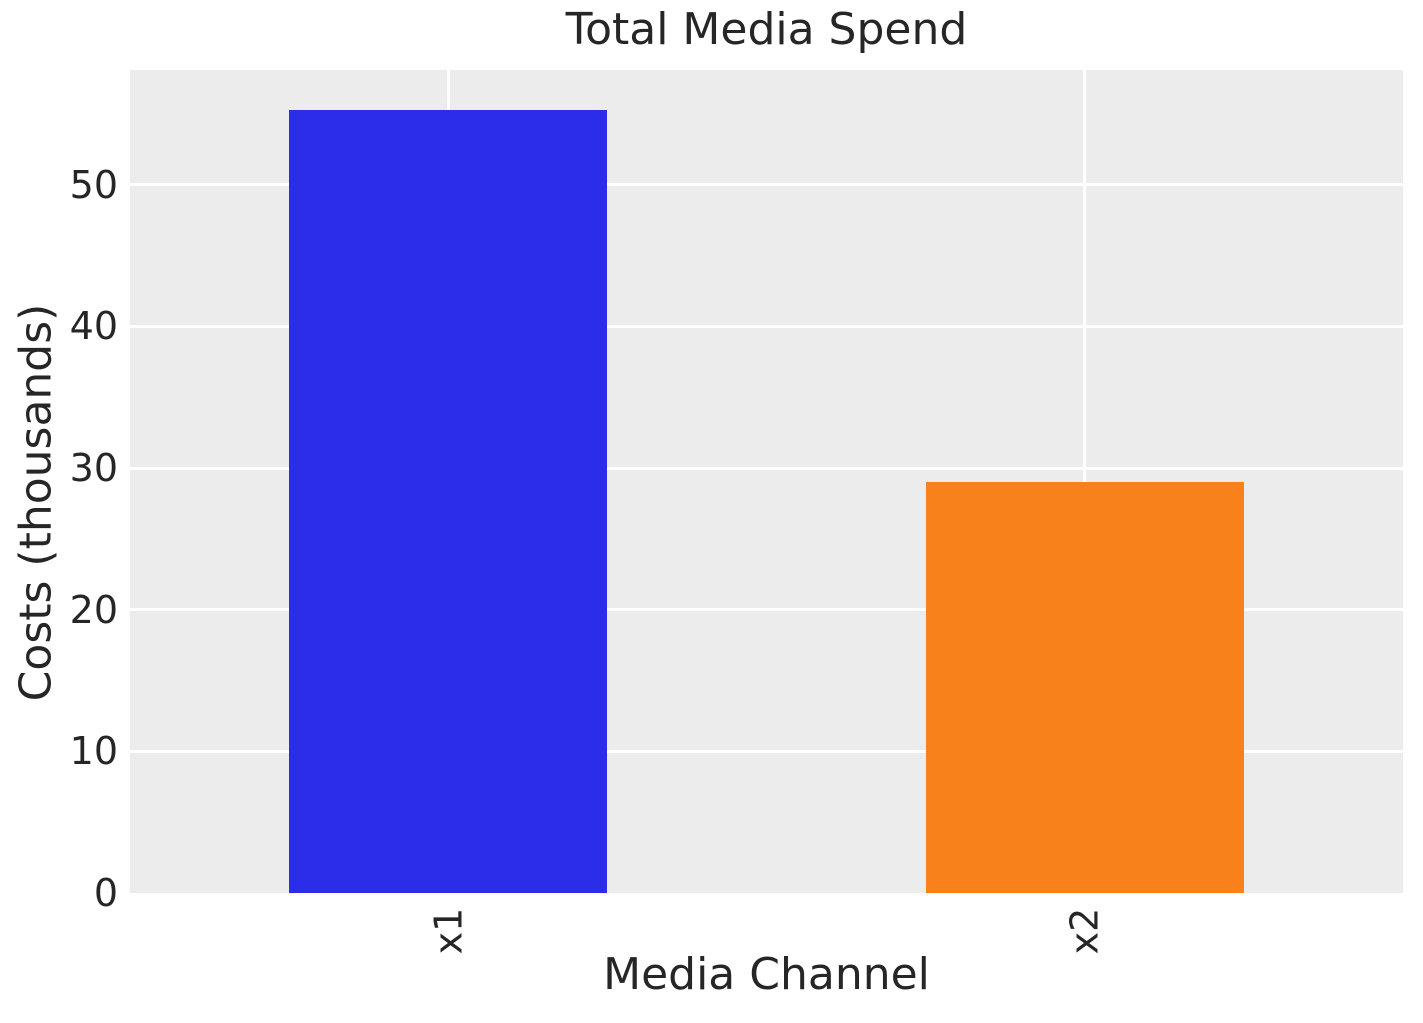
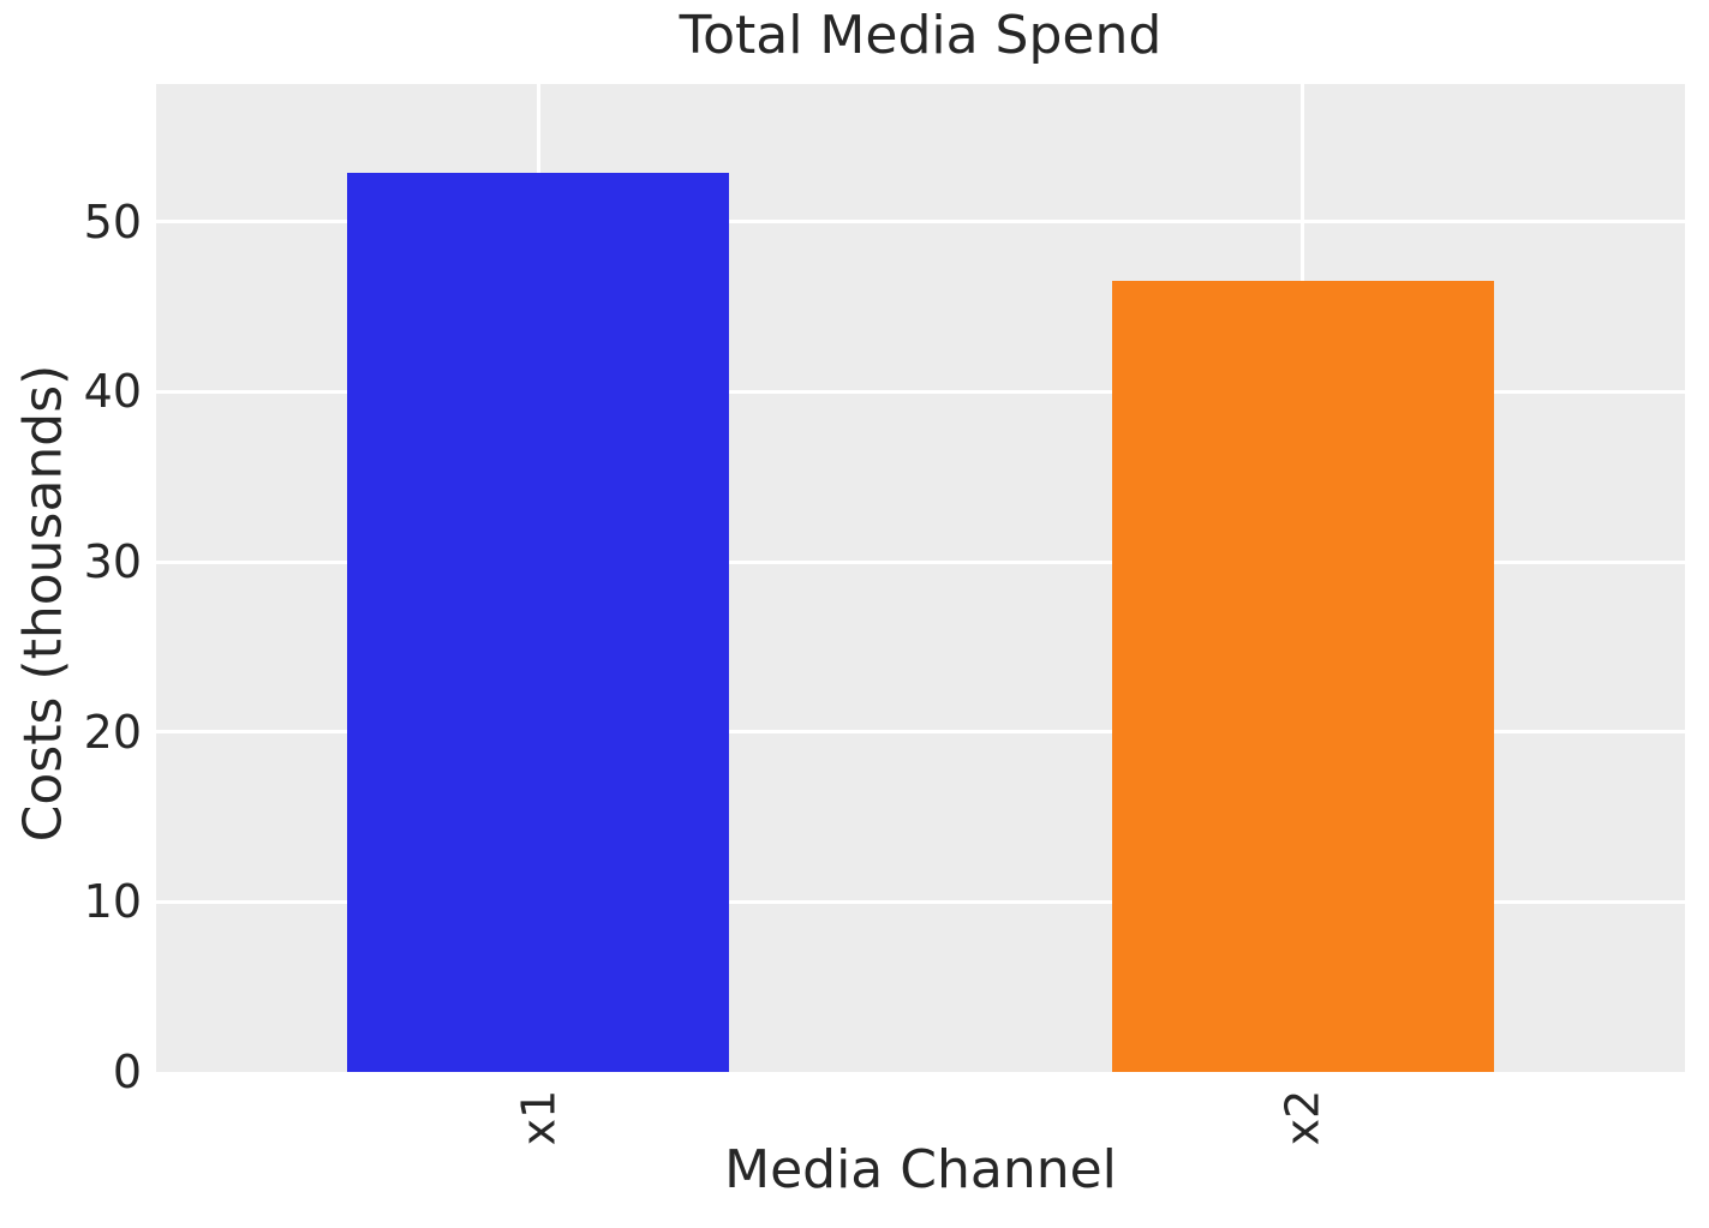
x1: 55.3 -> 52.9
x2: 29.0 -> 46.5
